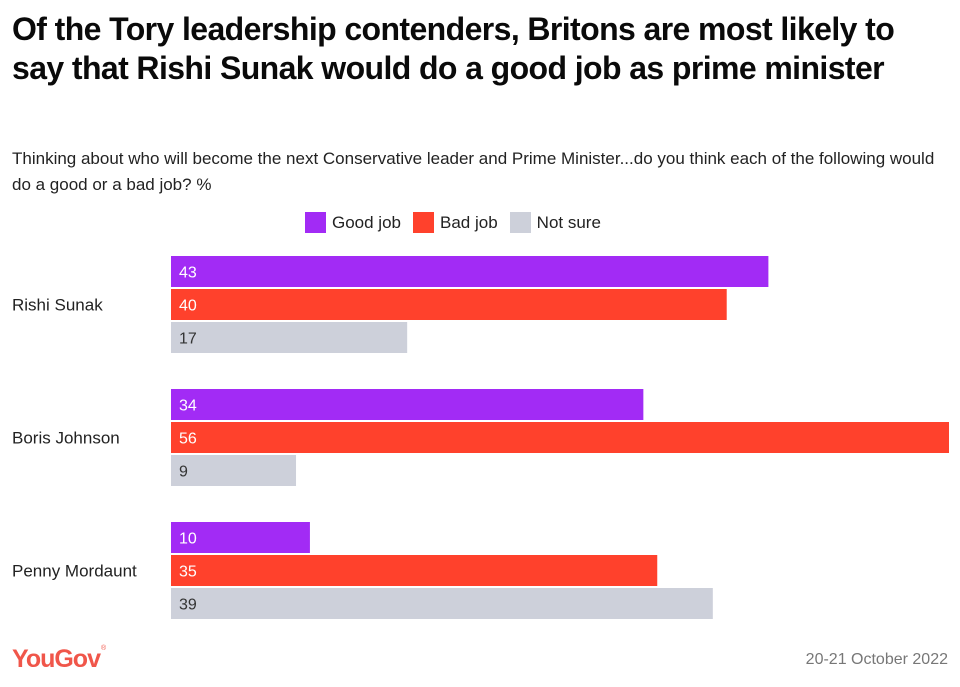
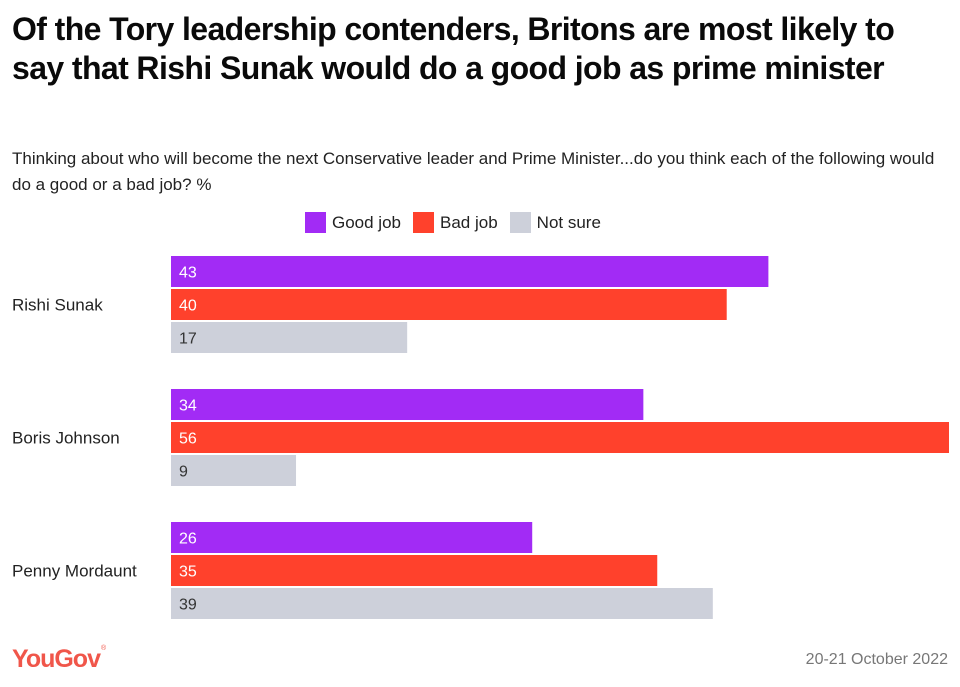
Good job/Penny Mordaunt: 10 -> 26
